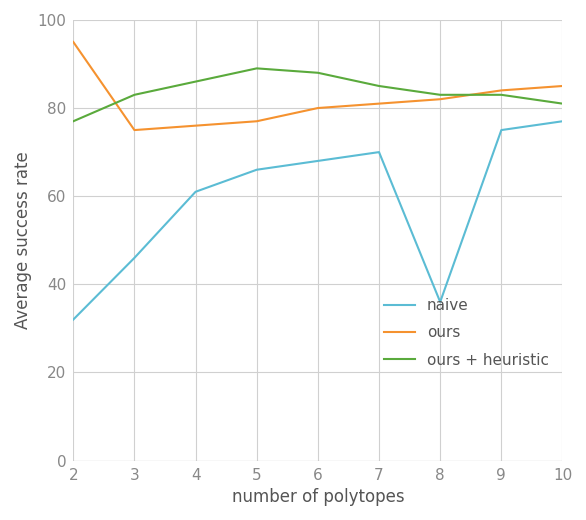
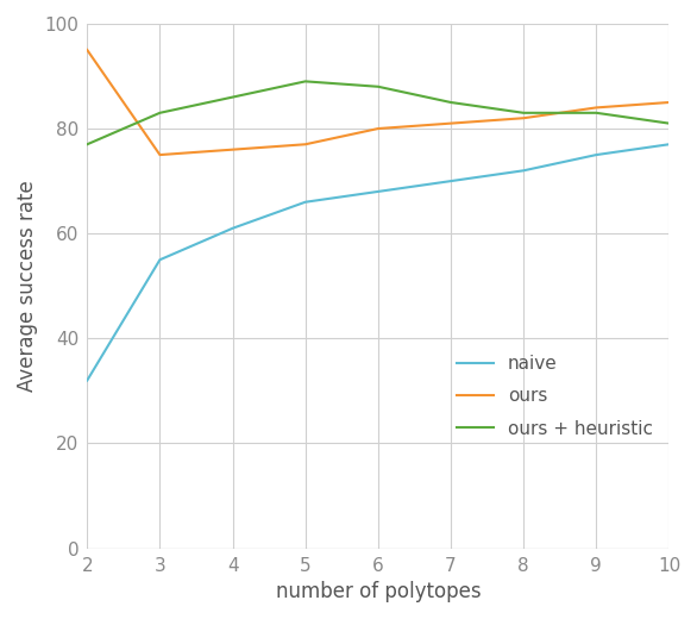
naive/3: 46 -> 55
naive/8: 36 -> 72
